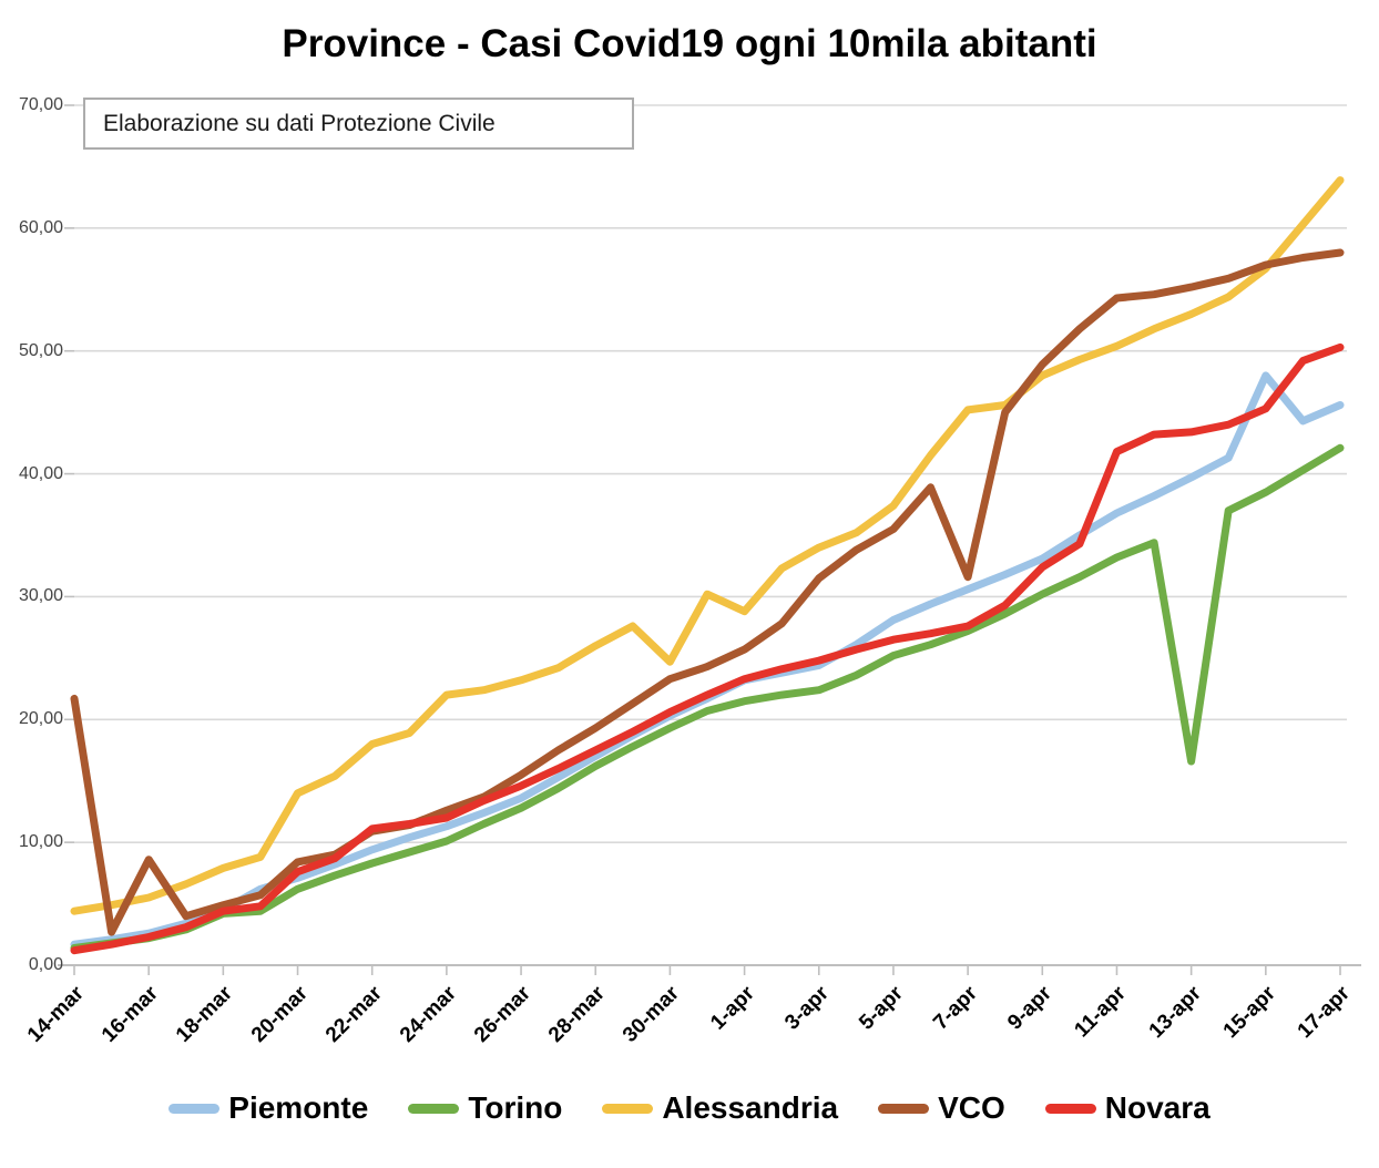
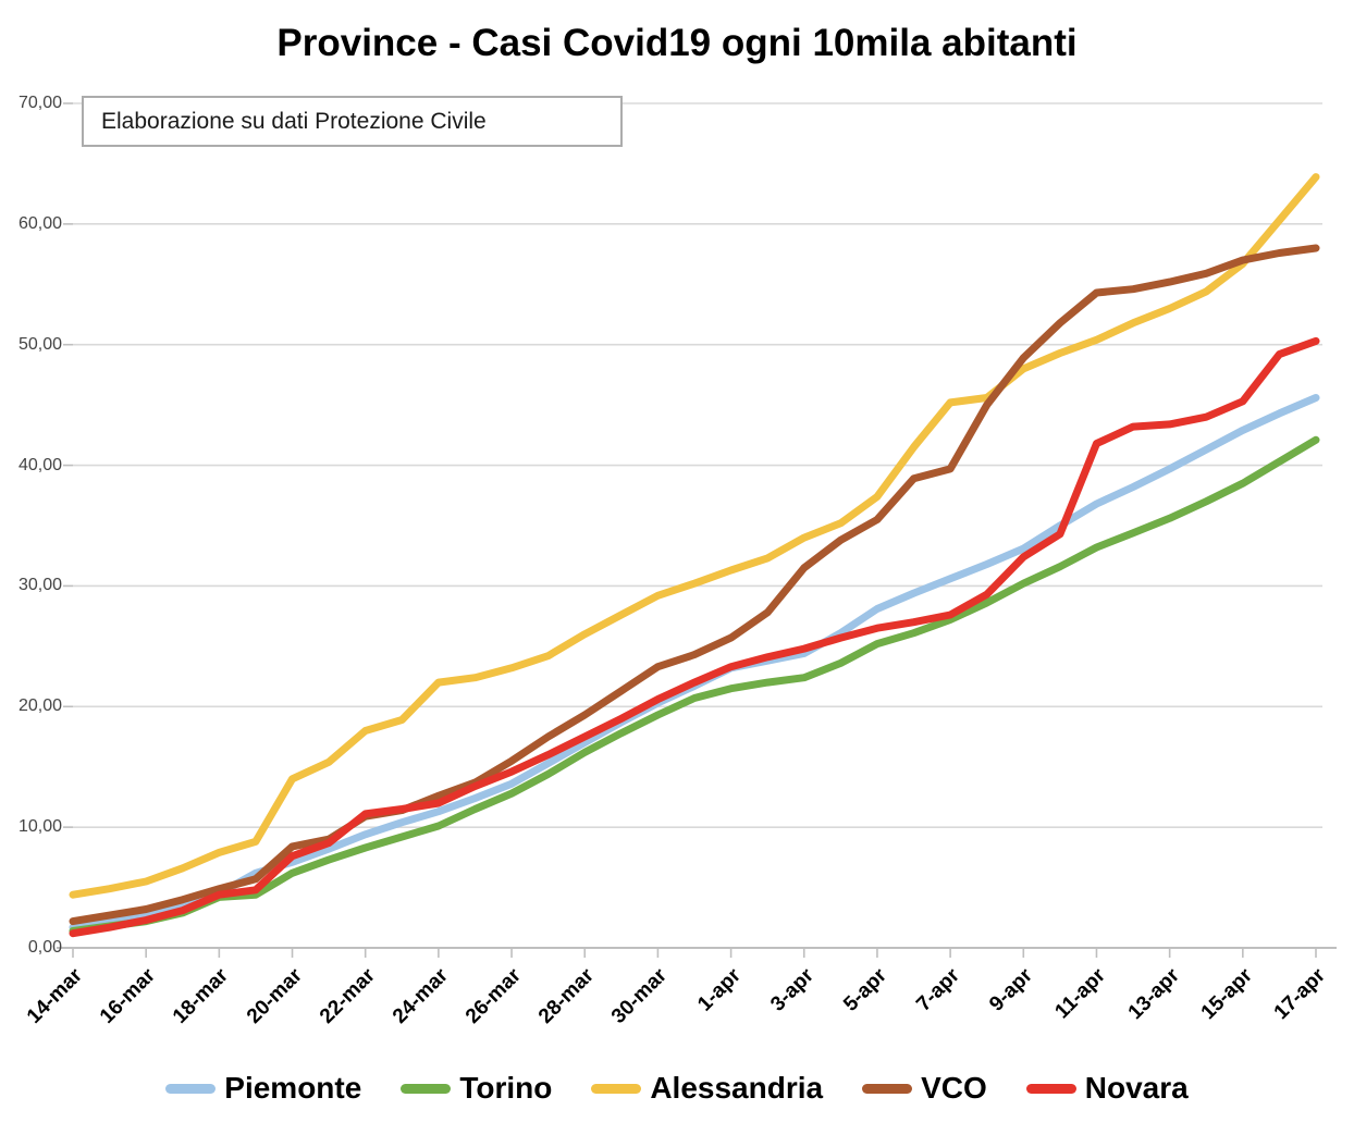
VCO/14-mar: 21,7 -> 2,2
VCO/16-mar: 8,6 -> 3,2
Alessandria/30-mar: 24,7 -> 29,2
Alessandria/1-apr: 28,8 -> 31,3
VCO/7-apr: 31,6 -> 39,7
Torino/13-apr: 16,6 -> 35,6
Piemonte/15-apr: 48,0 -> 42,9
